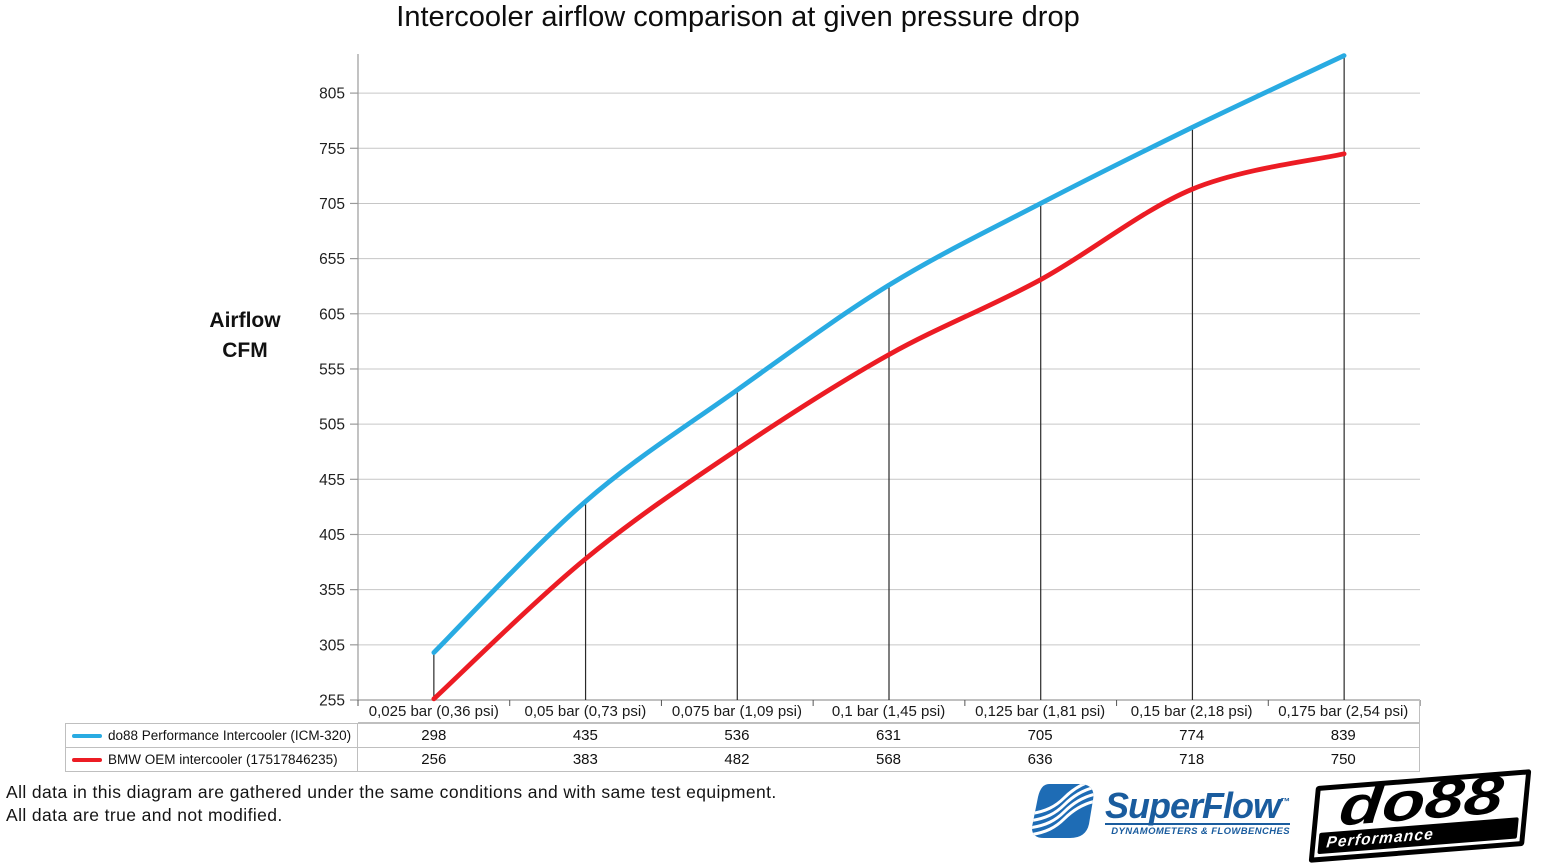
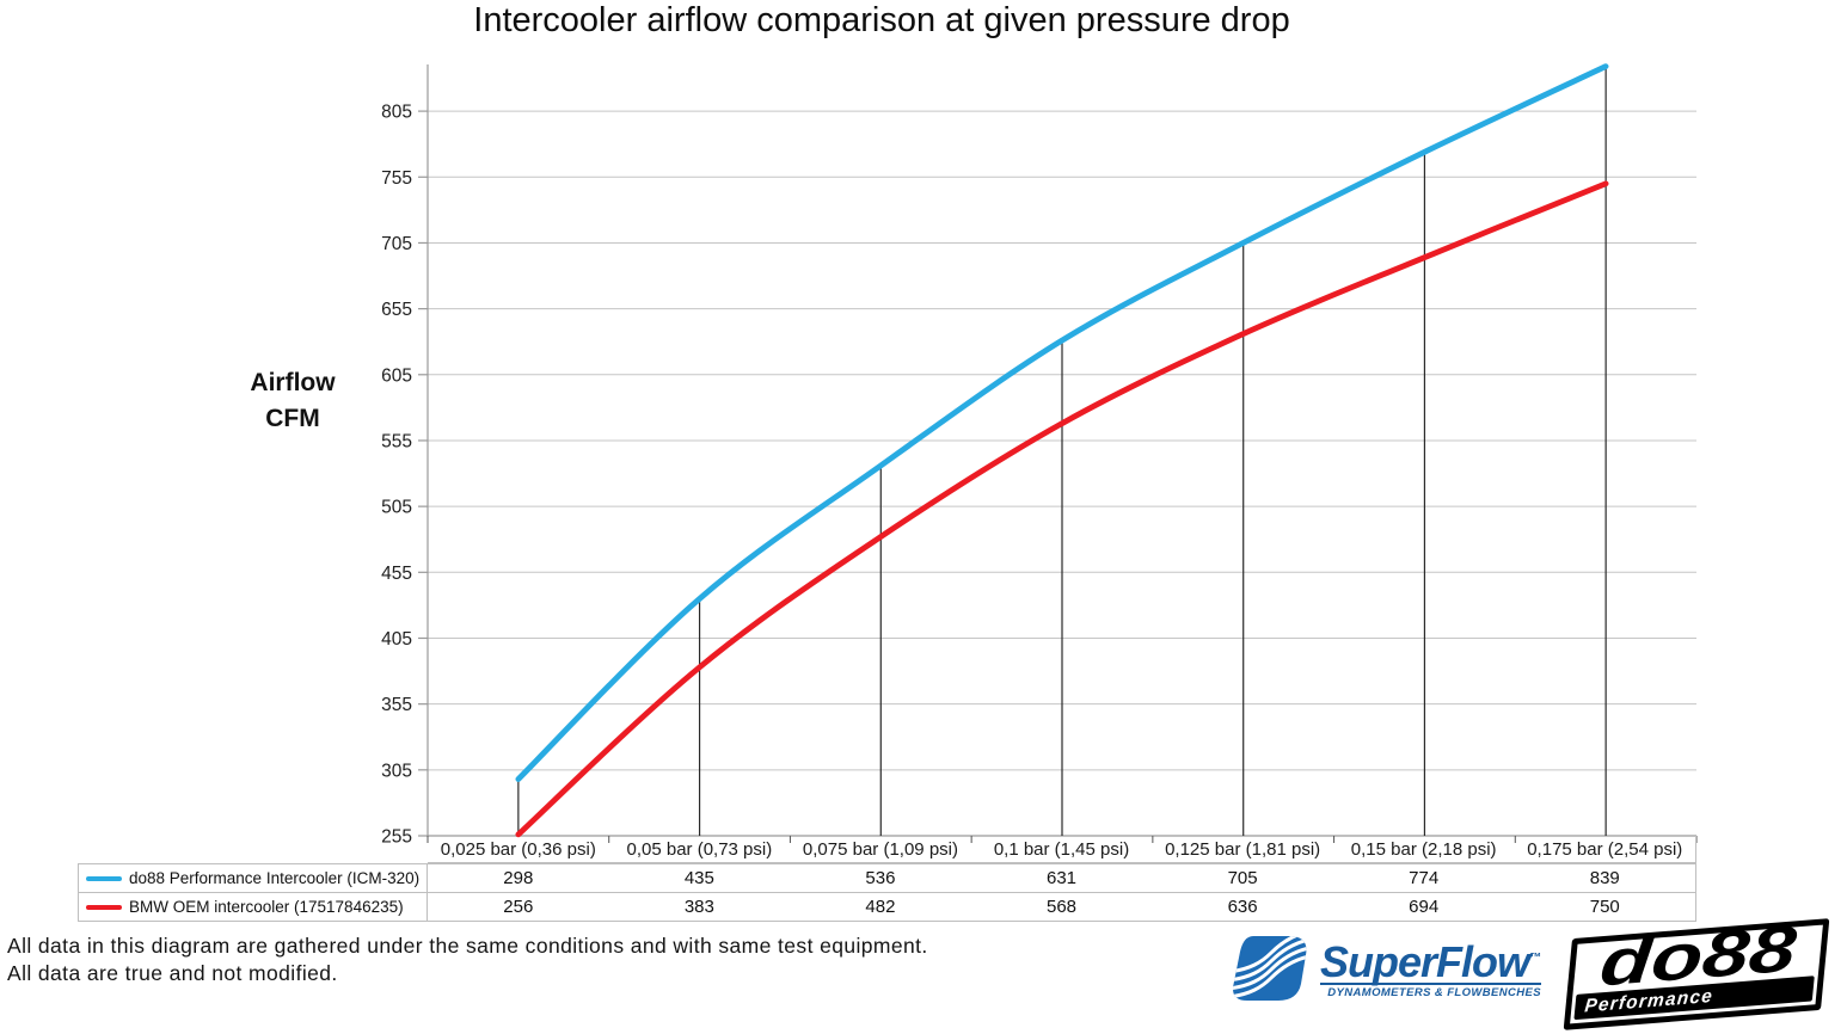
BMW OEM intercooler (17517846235)/0,15 bar (2,18 psi): 718 -> 694
